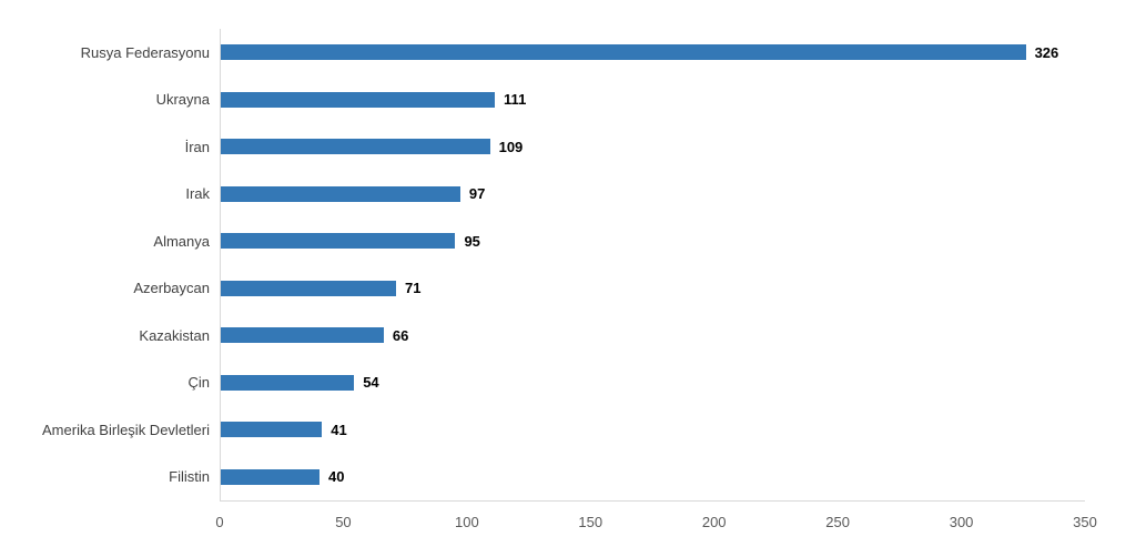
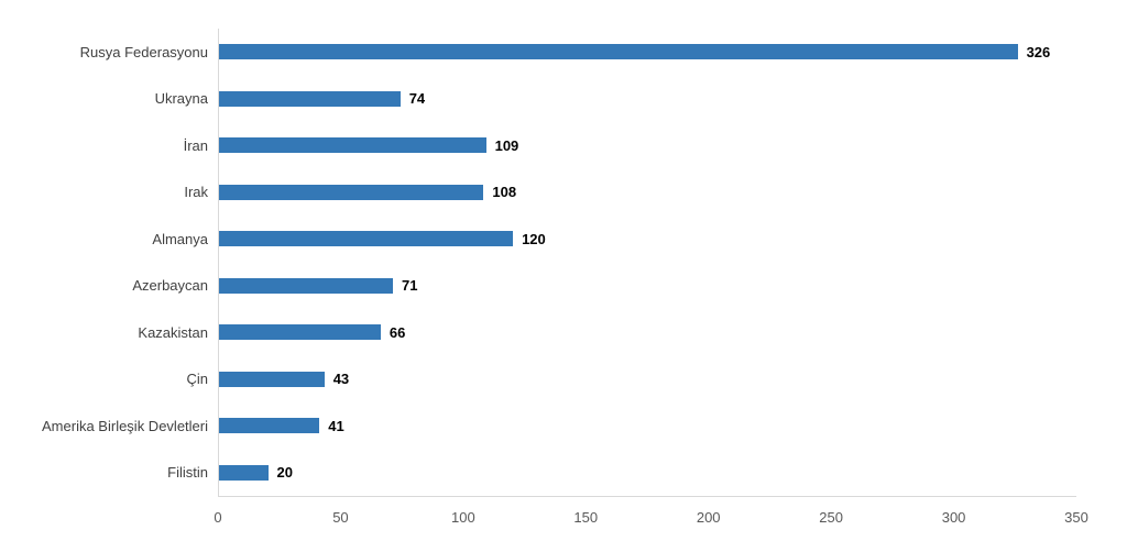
Ukrayna: 111 -> 74
Irak: 97 -> 108
Almanya: 95 -> 120
Çin: 54 -> 43
Filistin: 40 -> 20
